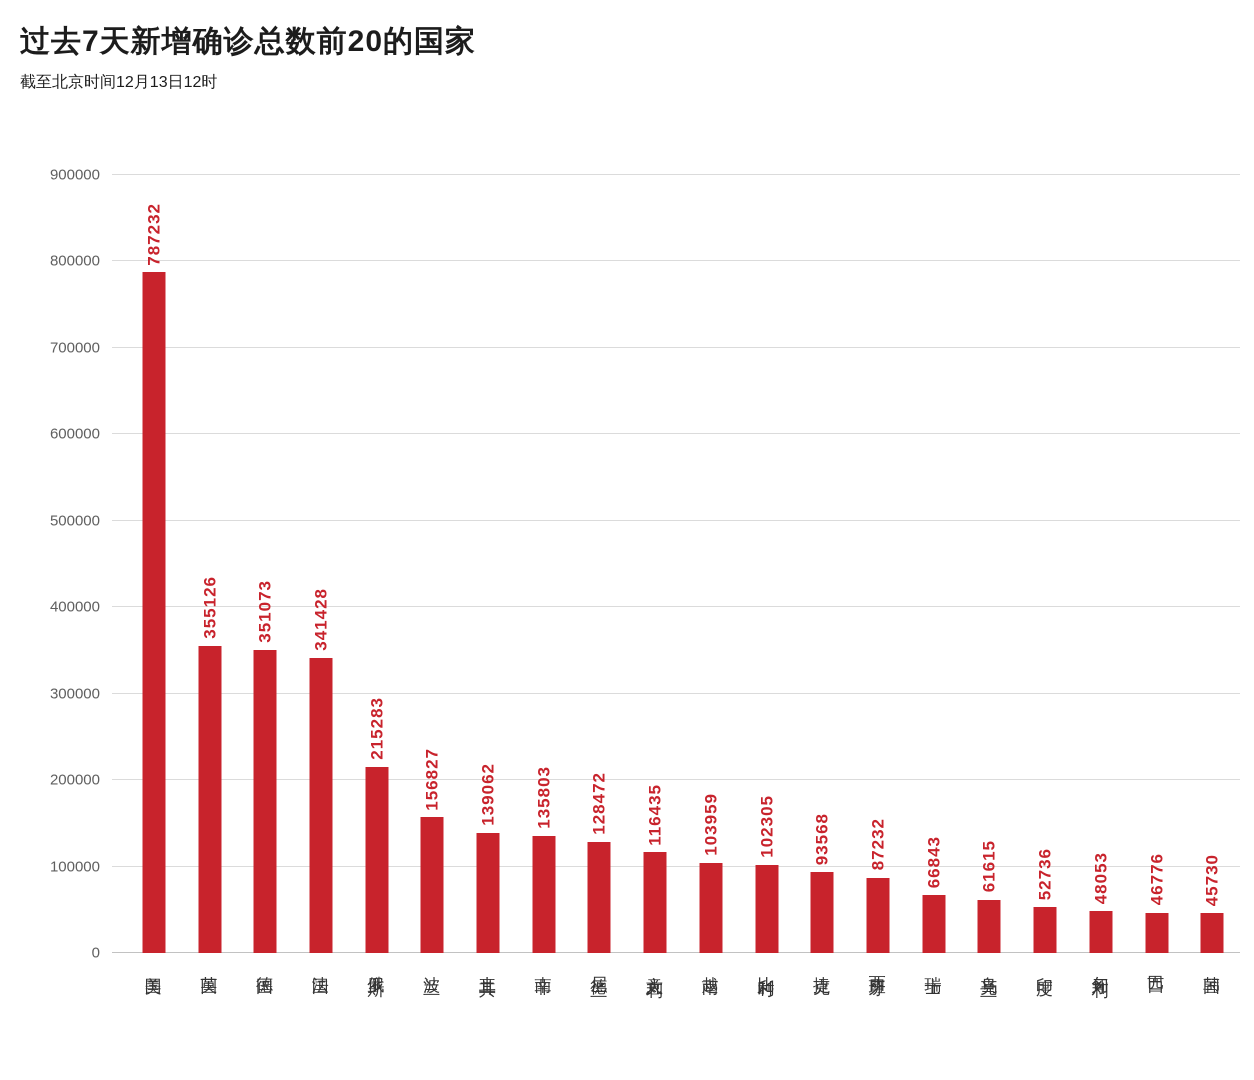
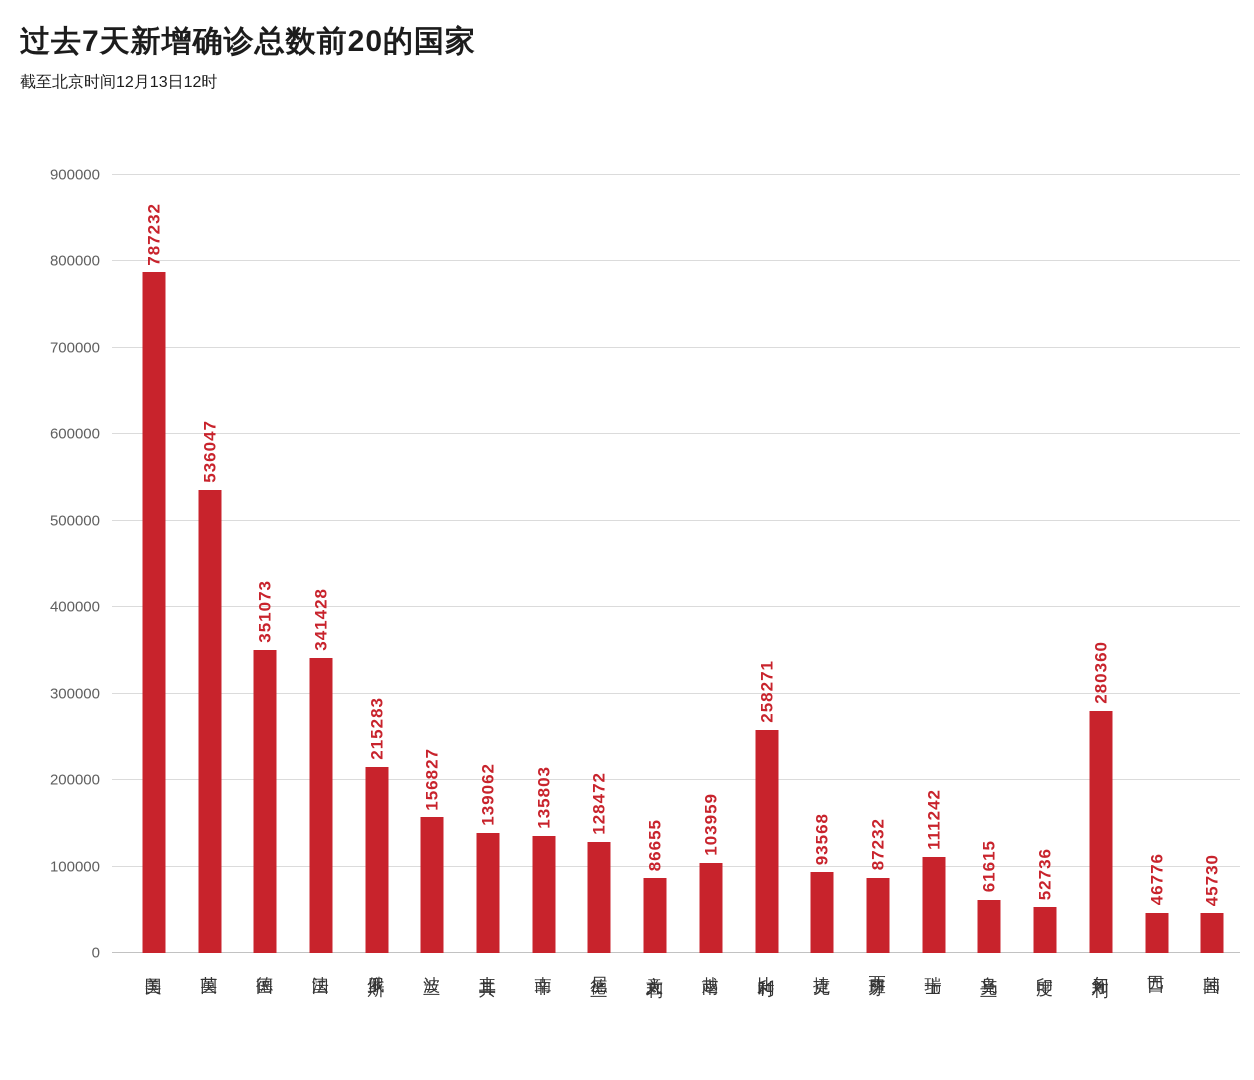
英国: 355126 -> 536047
意大利: 116435 -> 86655
比利时: 102305 -> 258271
瑞士: 66843 -> 111242
匈牙利: 48053 -> 280360
